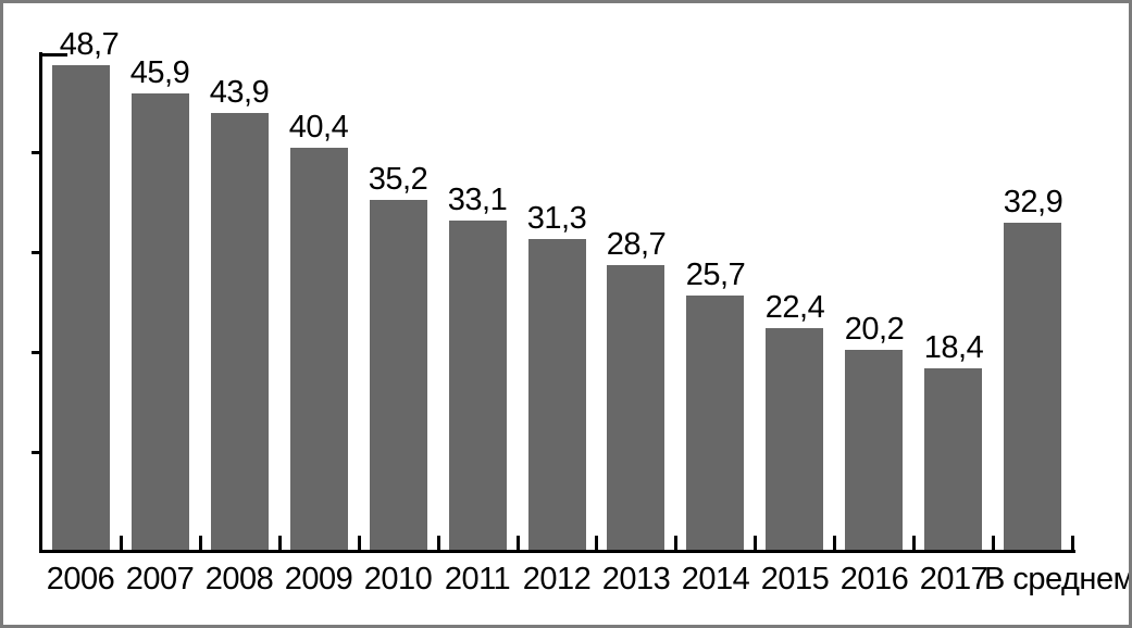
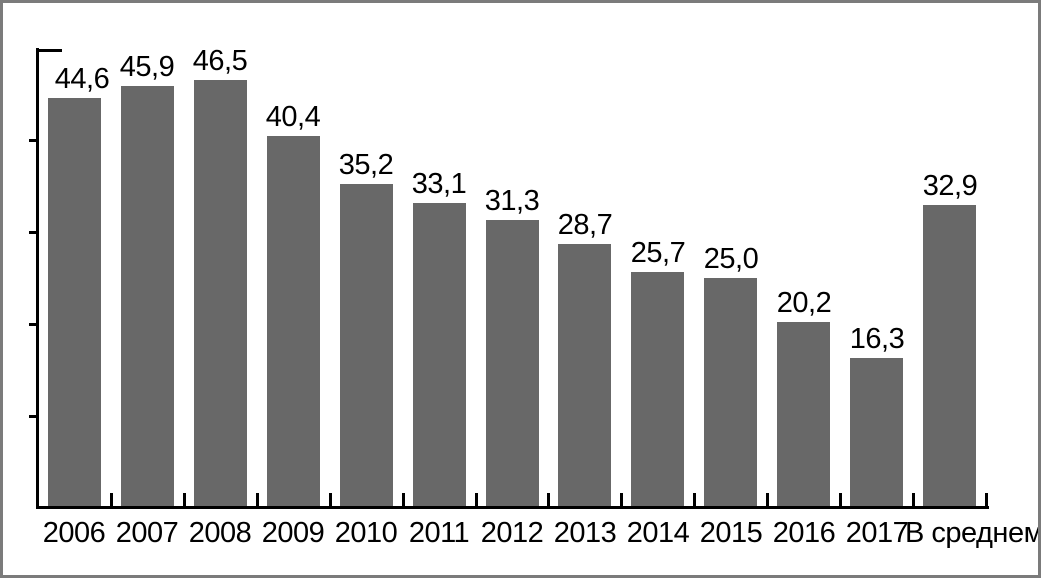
2006: 48,7 -> 44,6
2008: 43,9 -> 46,5
2015: 22,4 -> 25,0
2017: 18,4 -> 16,3
